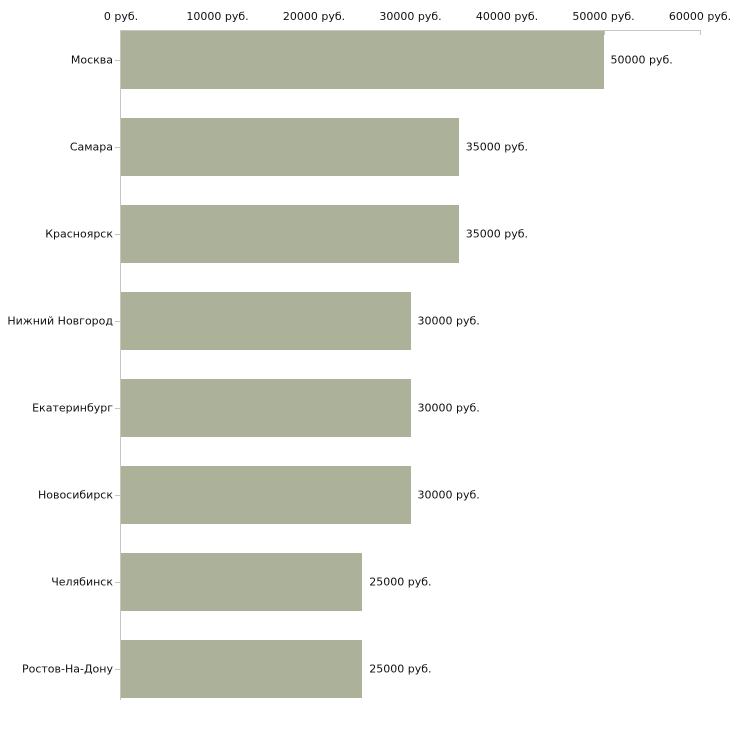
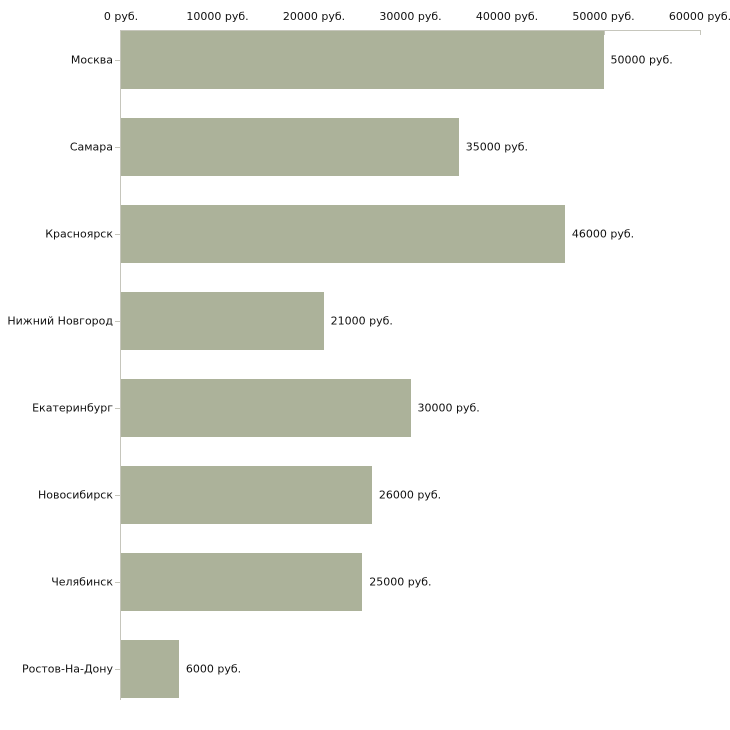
Красноярск: 35000 -> 46000
Нижний Новгород: 30000 -> 21000
Новосибирск: 30000 -> 26000
Ростов-На-Дону: 25000 -> 6000
